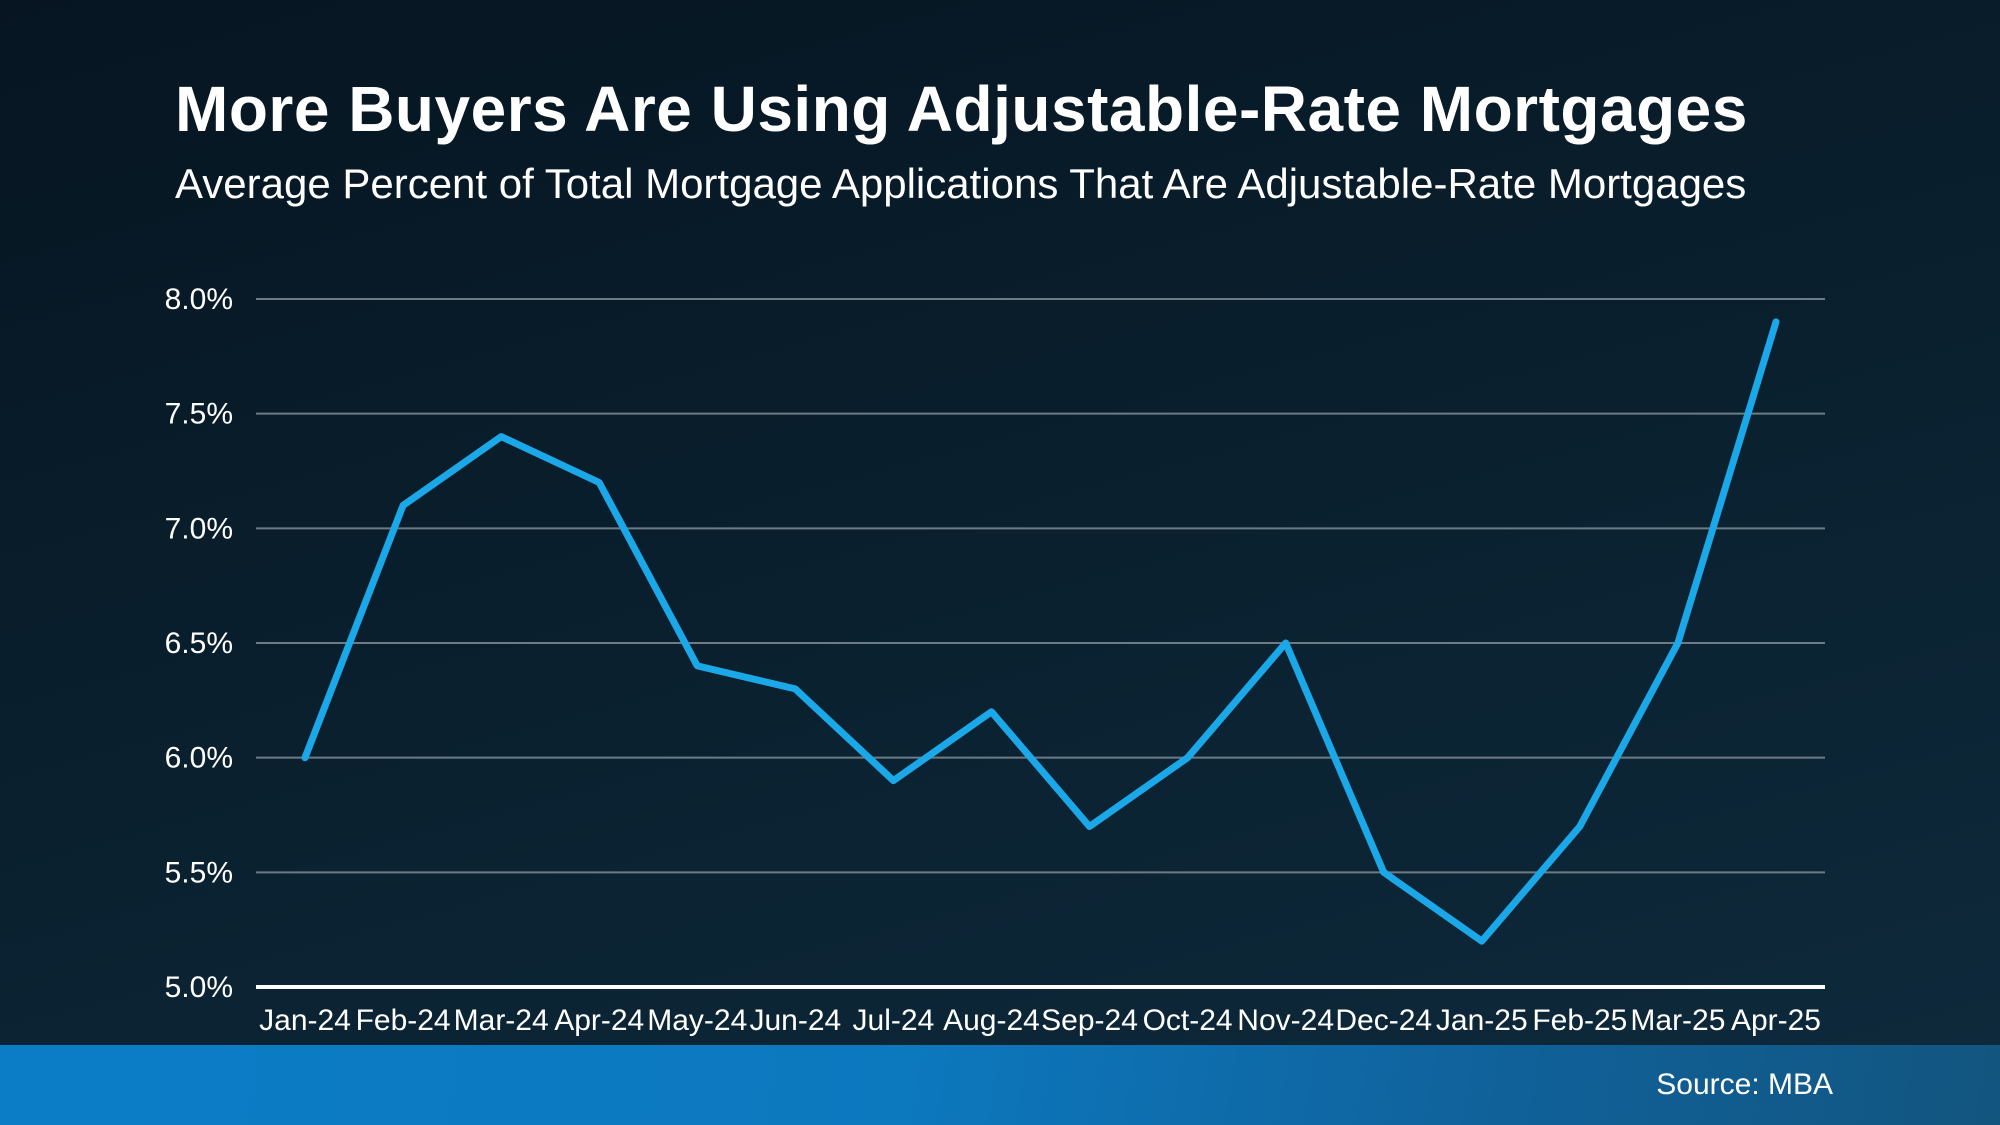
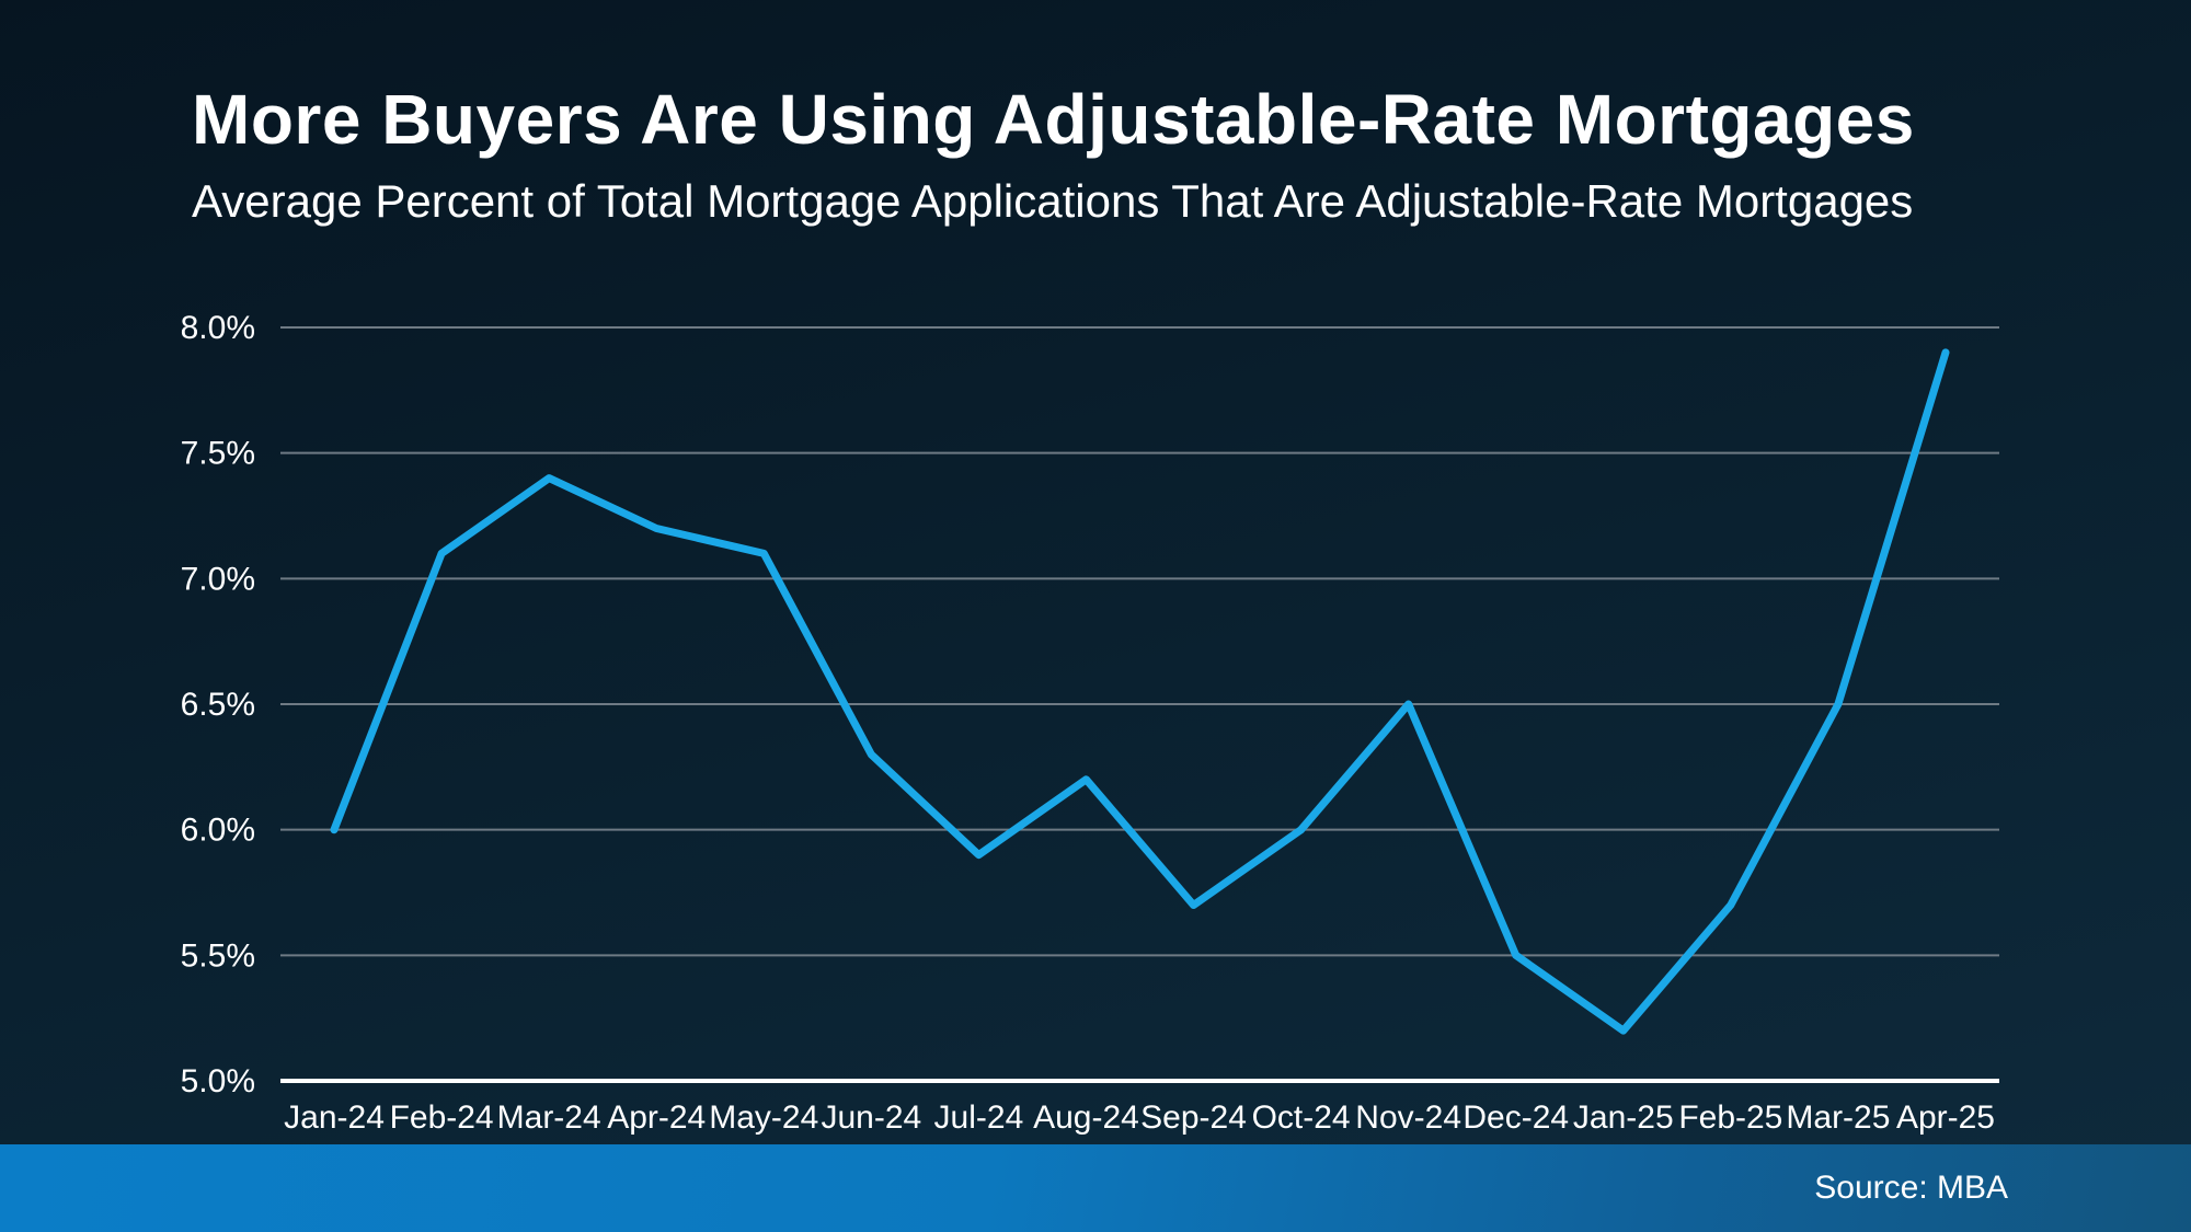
May-24: 6.4% -> 7.1%
